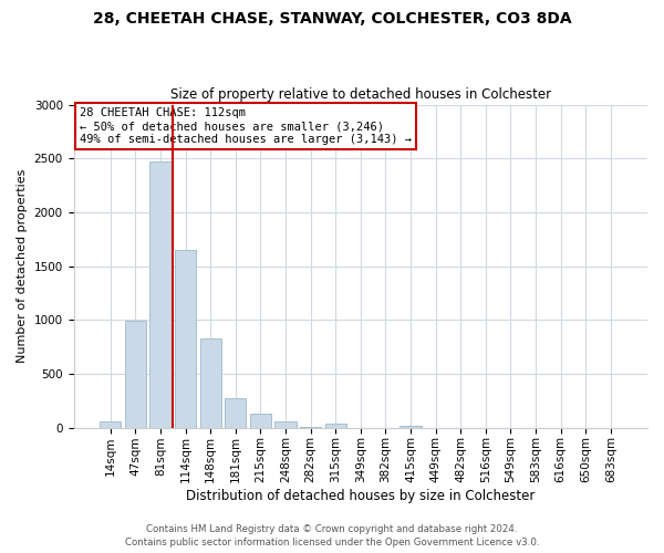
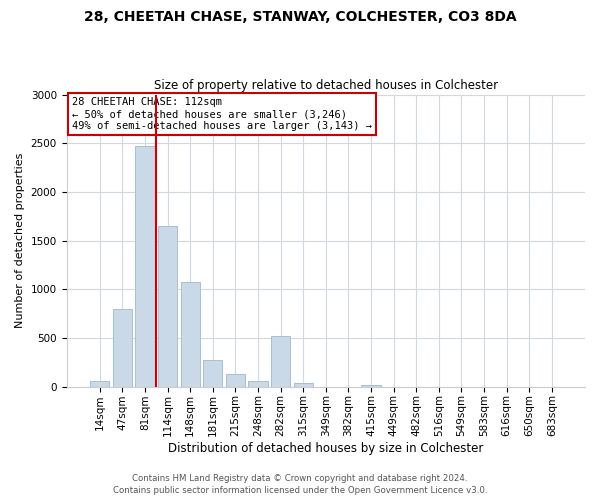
47sqm: 990 -> 800
148sqm: 830 -> 1080
282sqm: 0 -> 520
